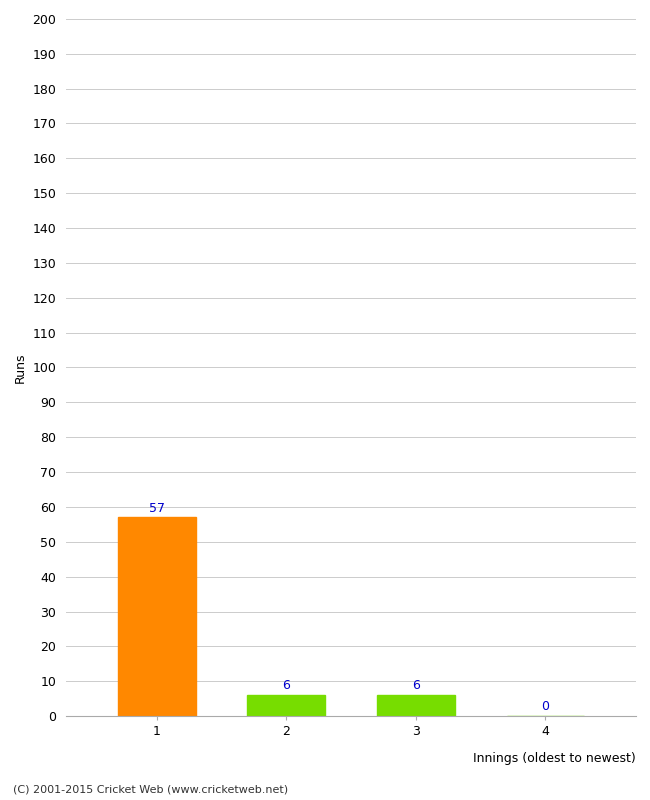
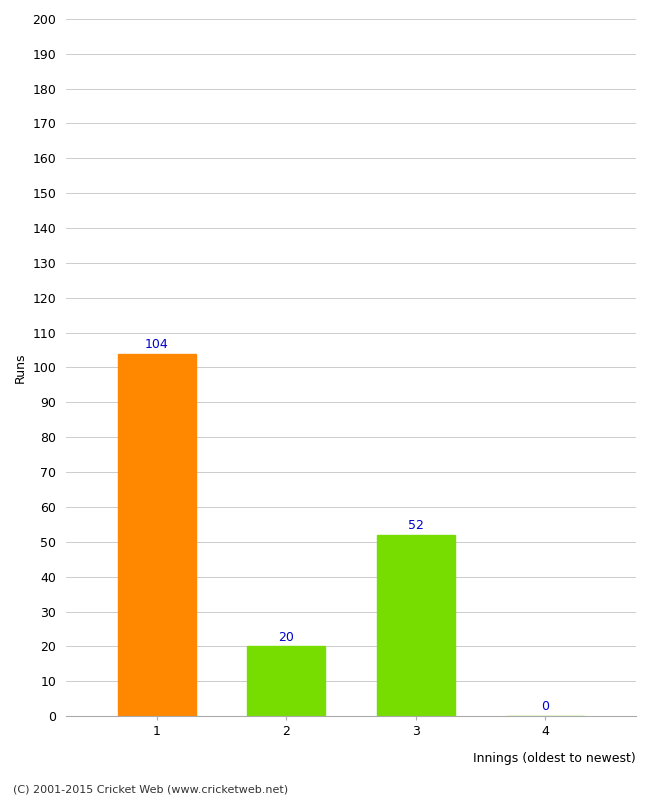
1: 57 -> 104
2: 6 -> 20
3: 6 -> 52
